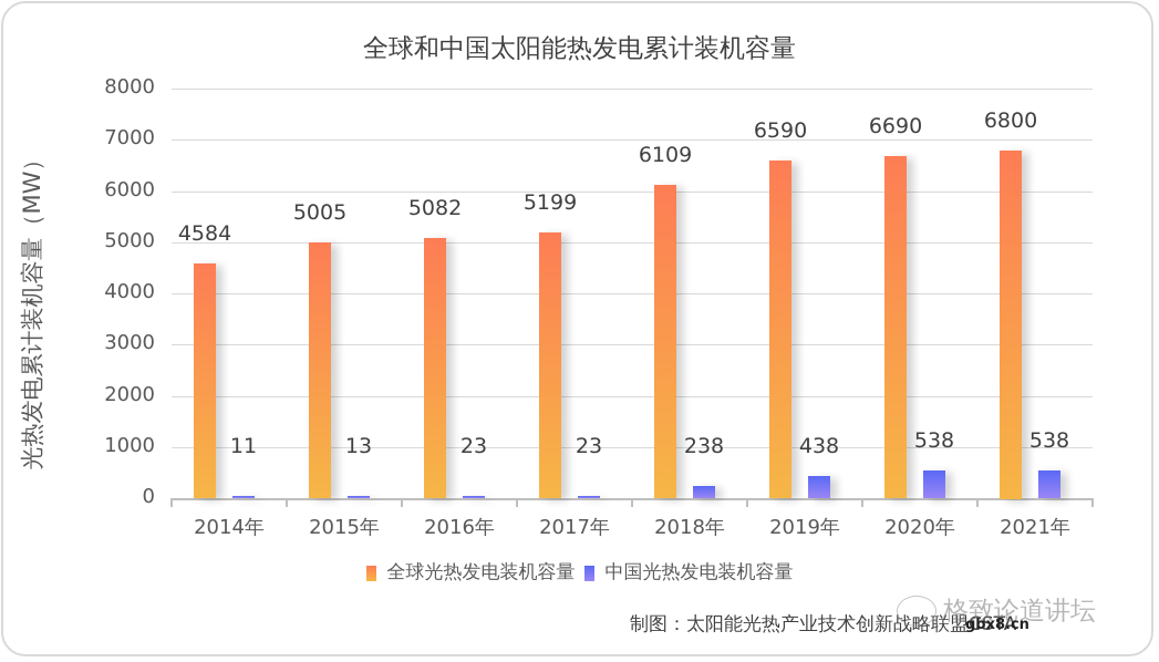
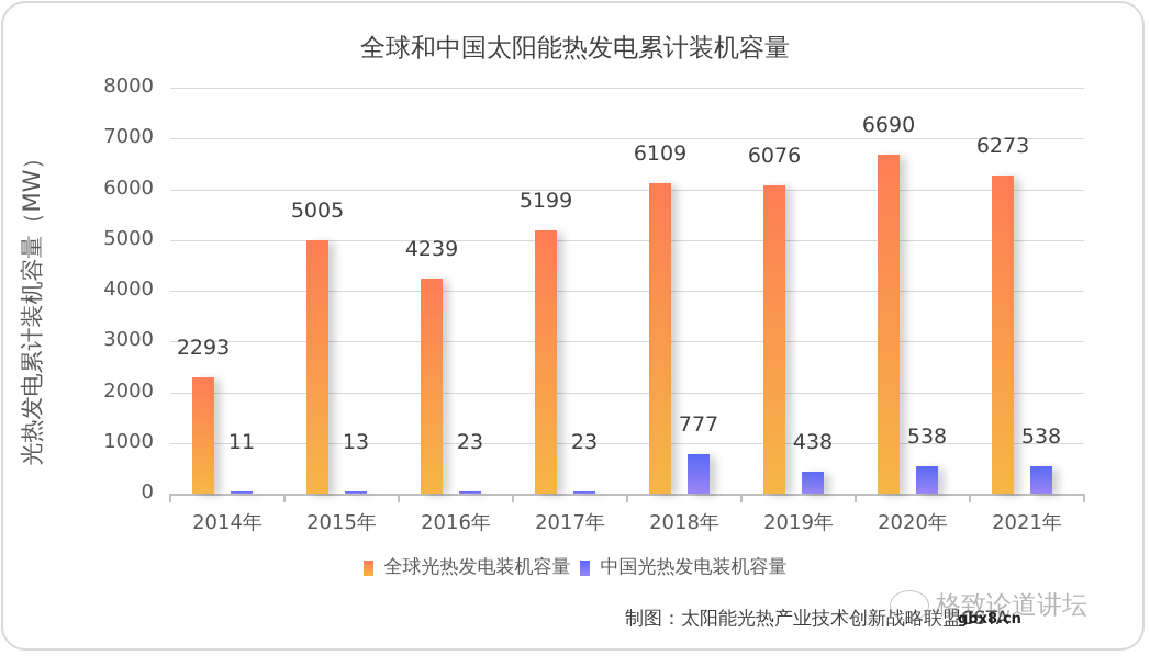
全球光热发电装机容量/2014年: 4584 -> 2293
全球光热发电装机容量/2016年: 5082 -> 4239
中国光热发电装机容量/2018年: 238 -> 777
全球光热发电装机容量/2019年: 6590 -> 6076
全球光热发电装机容量/2021年: 6800 -> 6273
